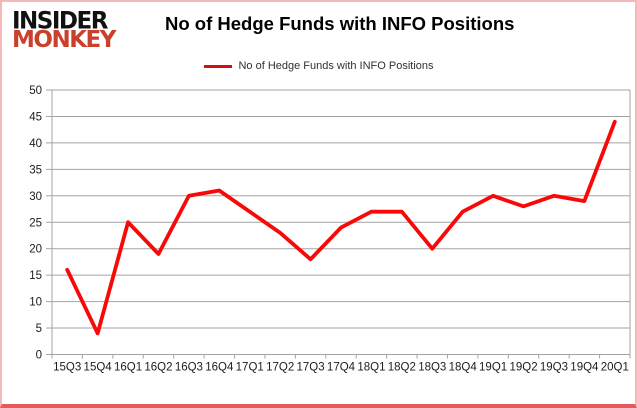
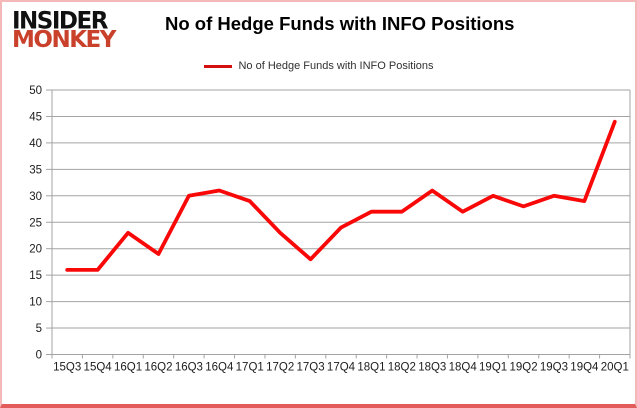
15Q4: 4 -> 16
16Q1: 25 -> 23
17Q1: 27 -> 29
18Q3: 20 -> 31
